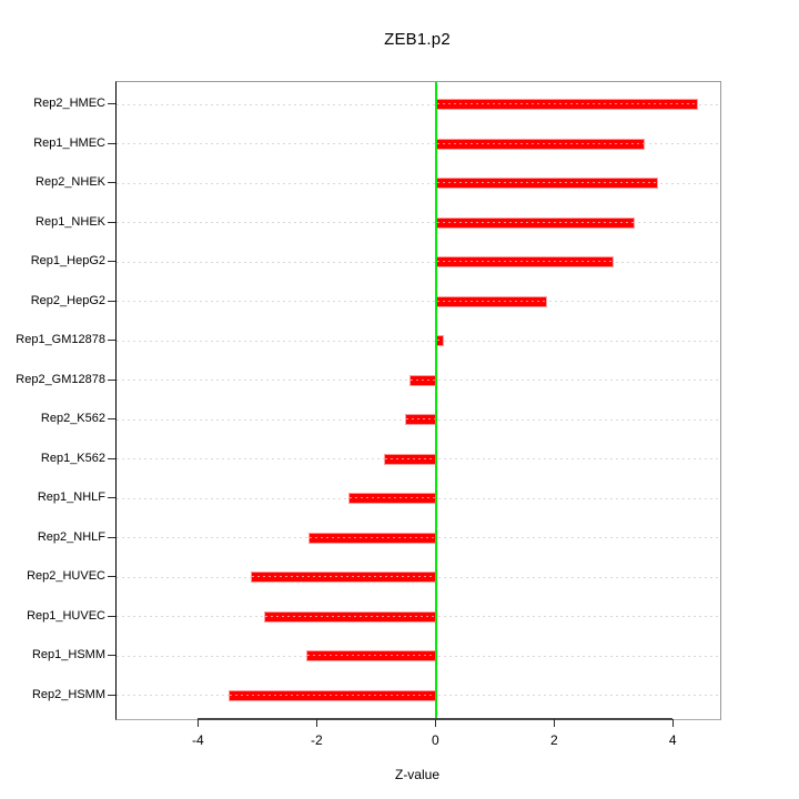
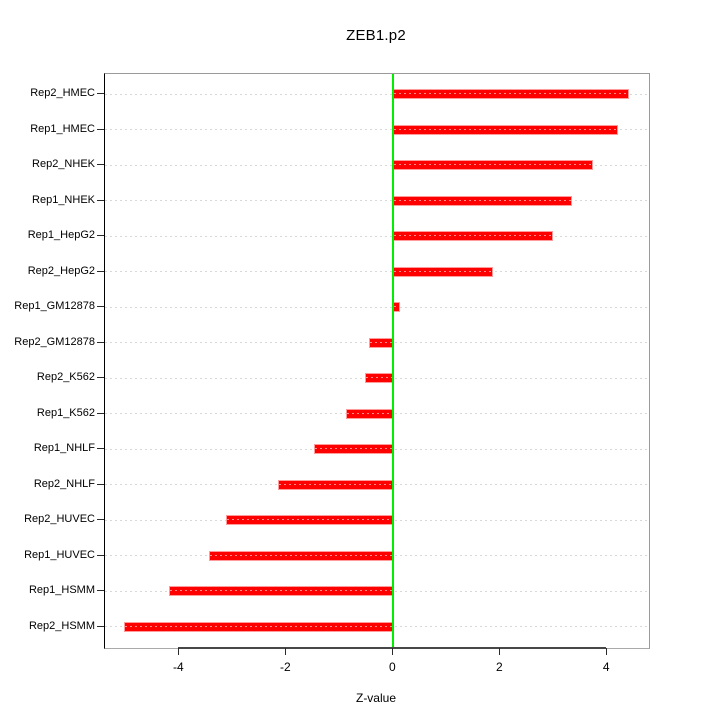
Rep1_HMEC: 3.5 -> 4.2
Rep1_HUVEC: -2.9 -> -3.5
Rep1_HSMM: -2.2 -> -4.2
Rep2_HSMM: -3.5 -> -5.0
